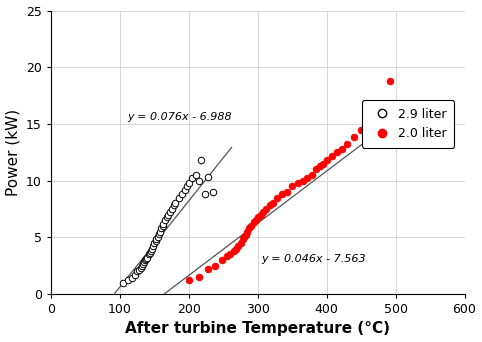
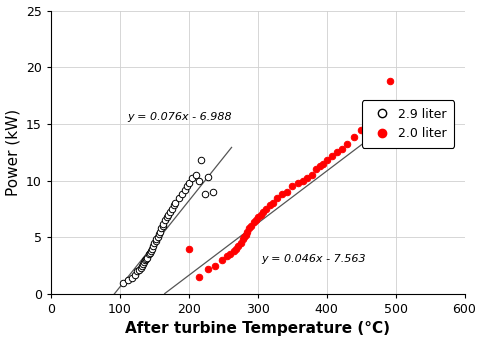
2.0 liter/200: 1.2 -> 4.0
